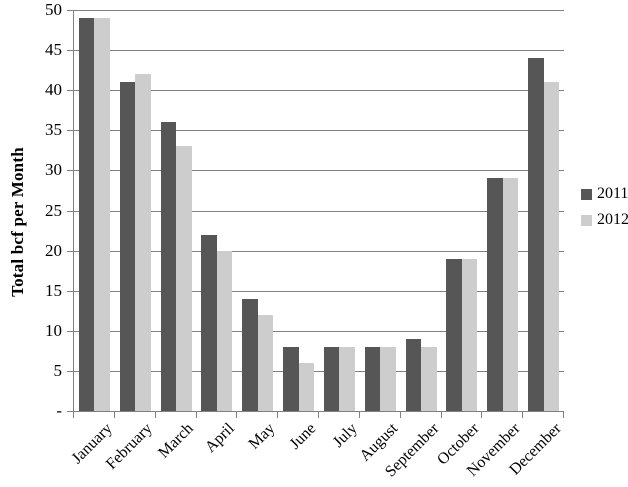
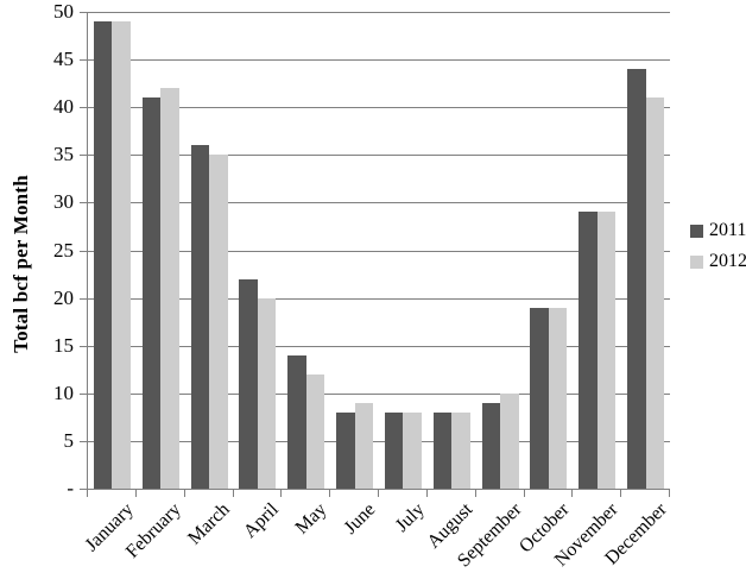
2012/March: 33 -> 35
2012/June: 6 -> 9
2012/September: 8 -> 10
